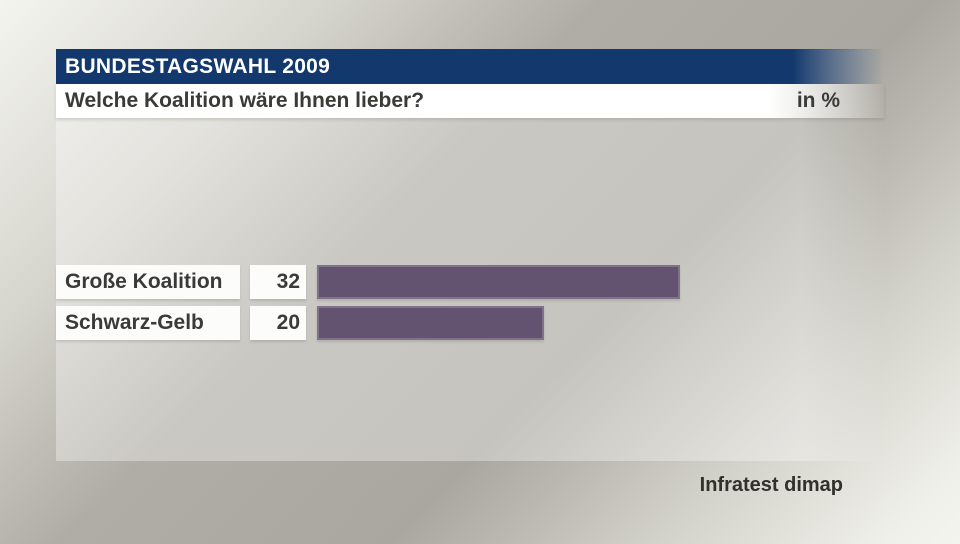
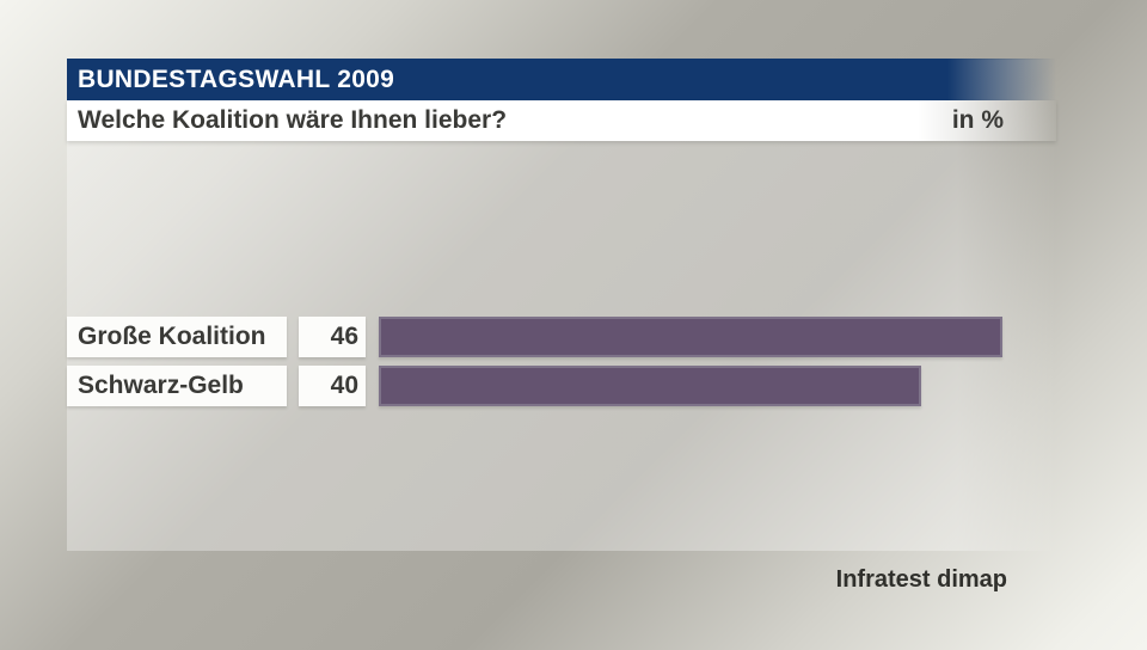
Große Koalition: 32 -> 46
Schwarz-Gelb: 20 -> 40
